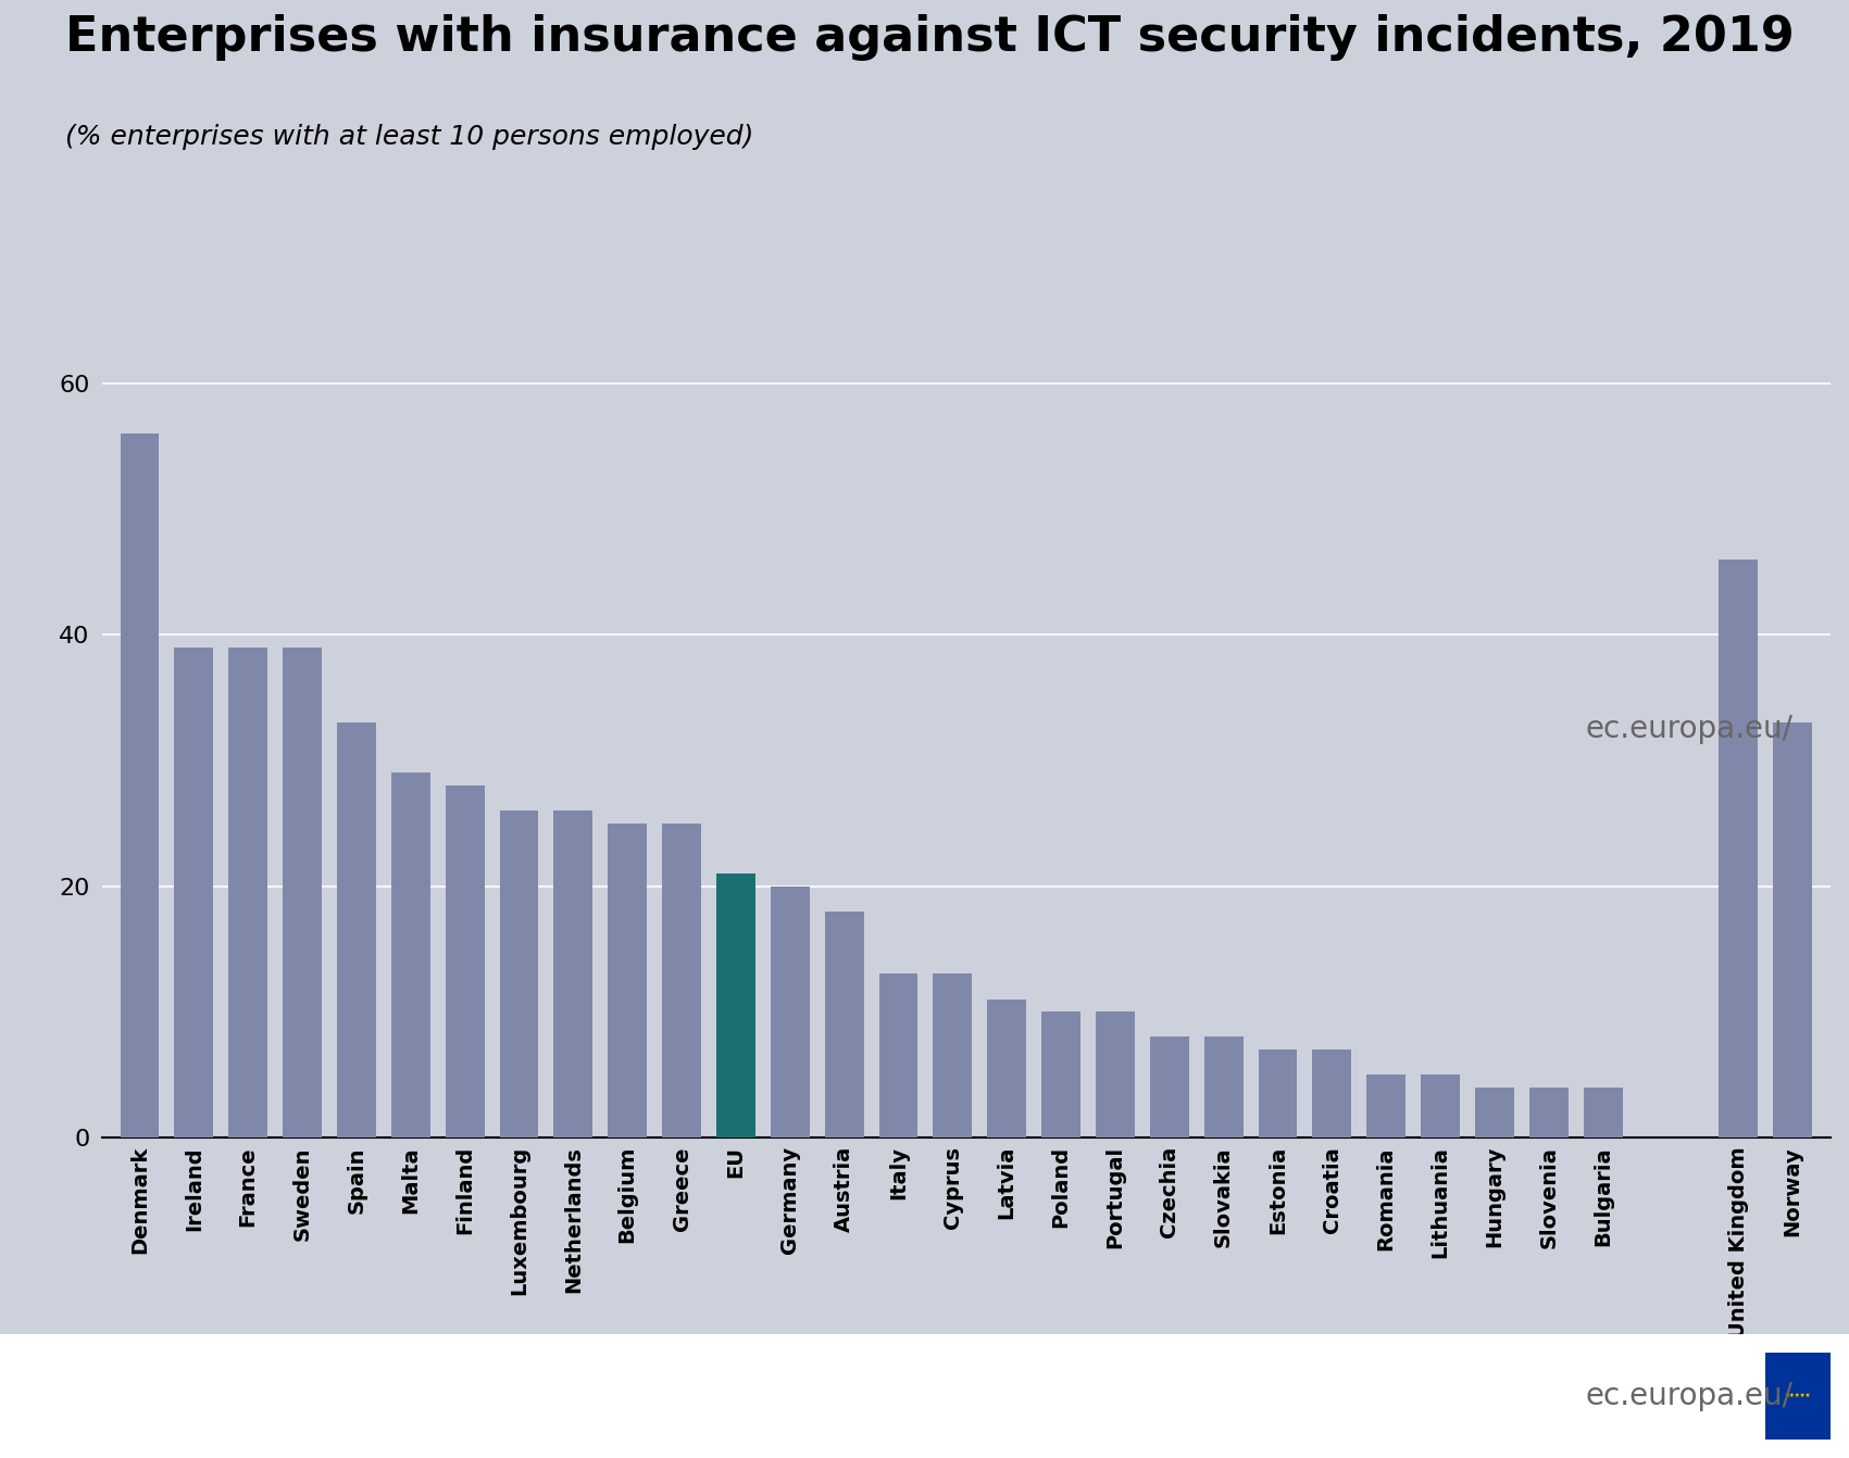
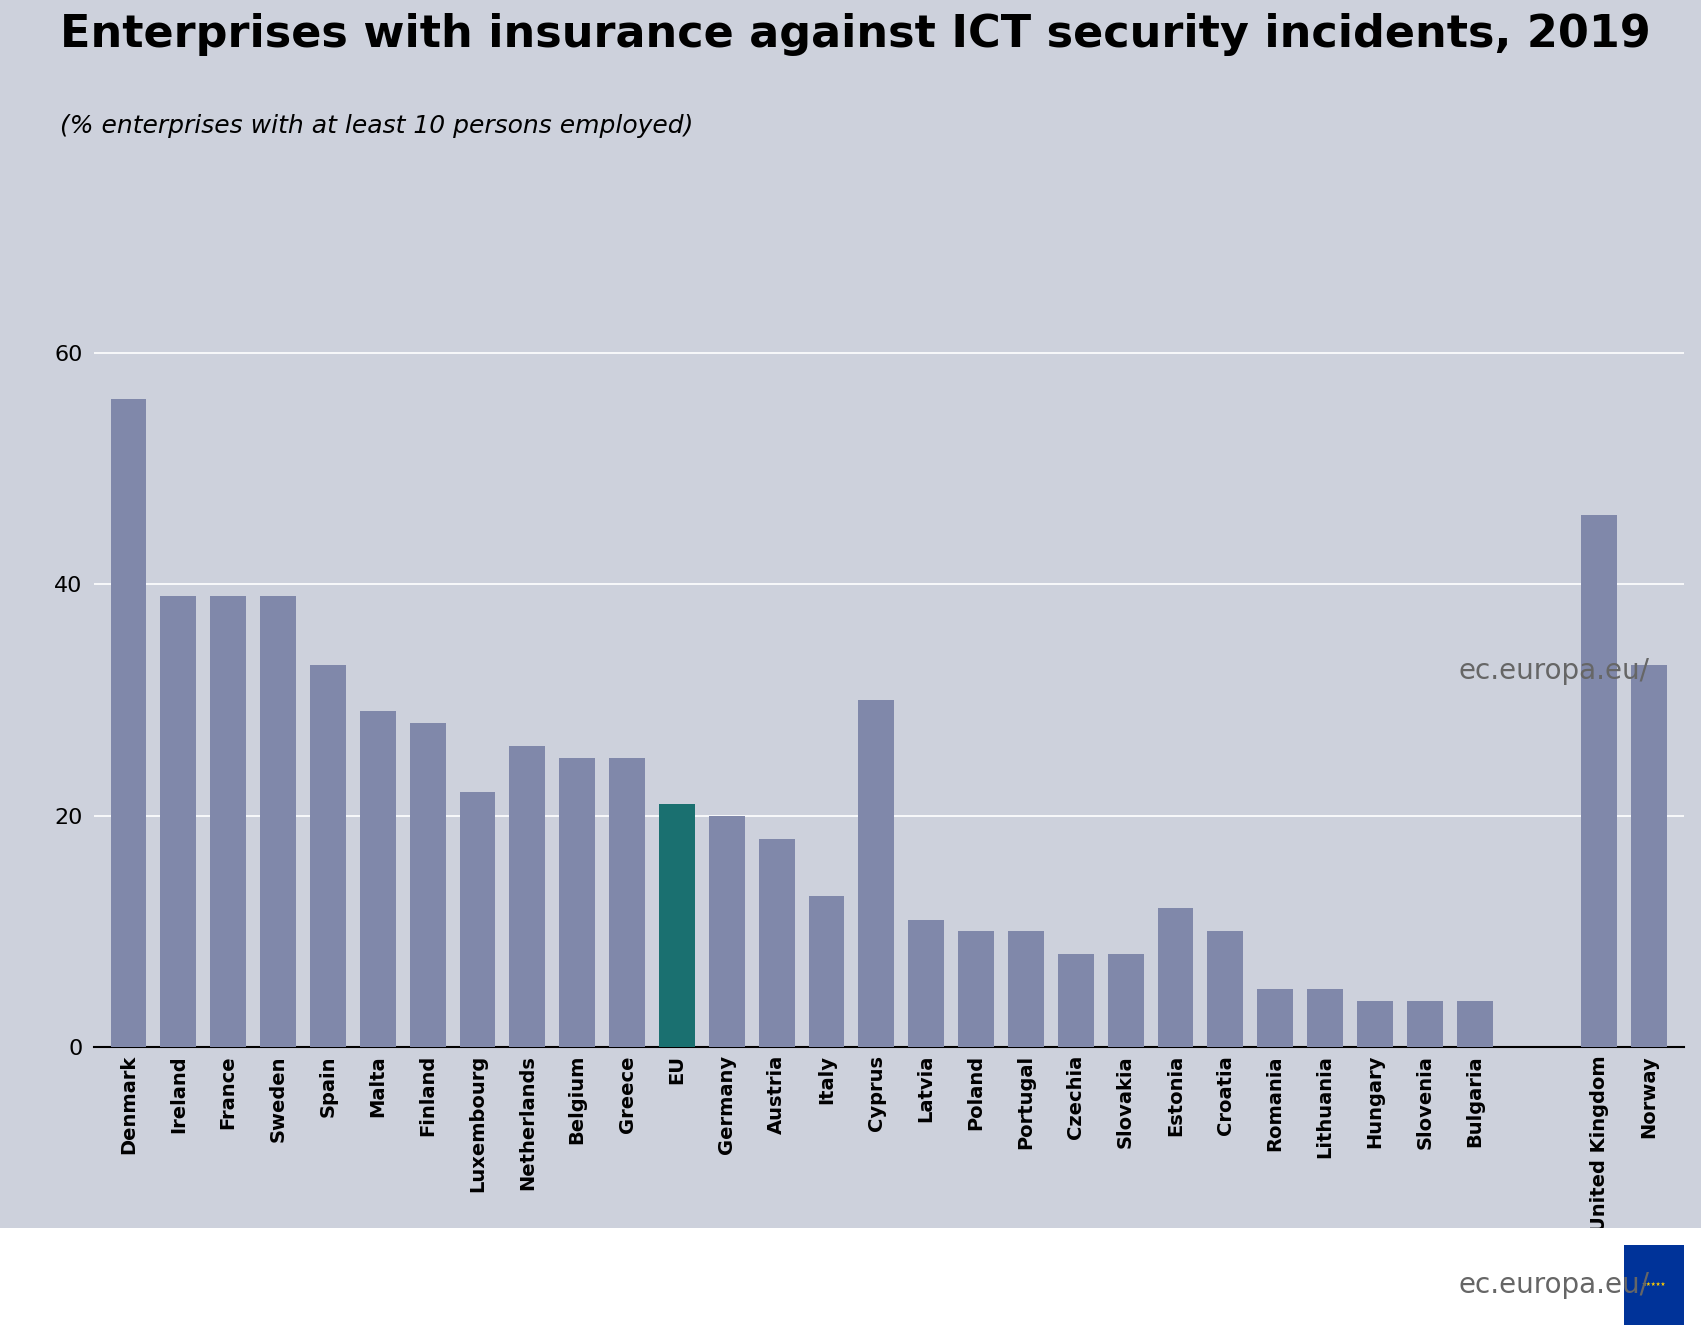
Luxembourg: 26 -> 22
Cyprus: 13 -> 30
Estonia: 7 -> 12
Croatia: 7 -> 10
